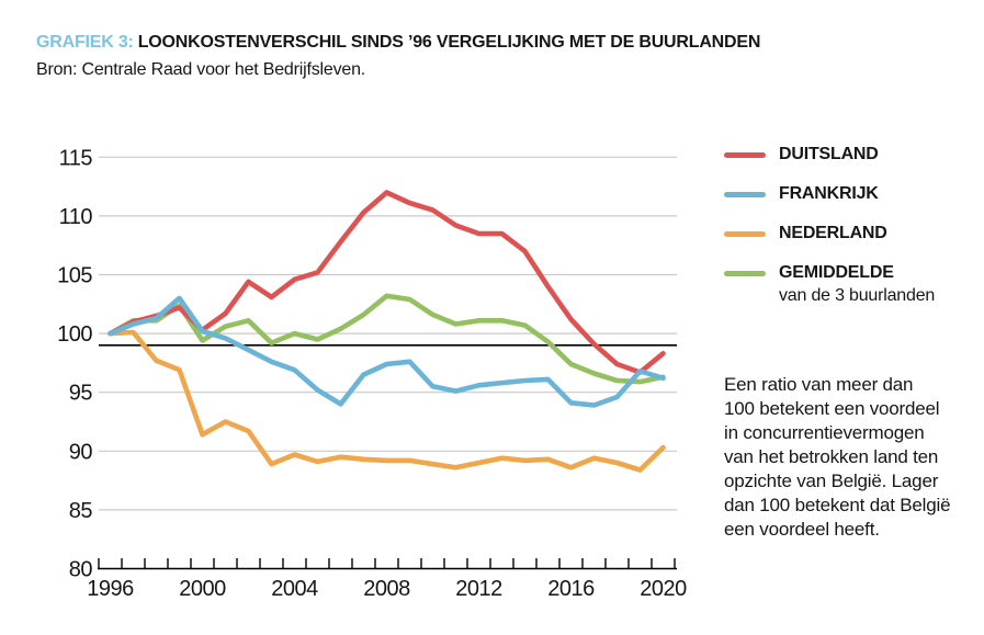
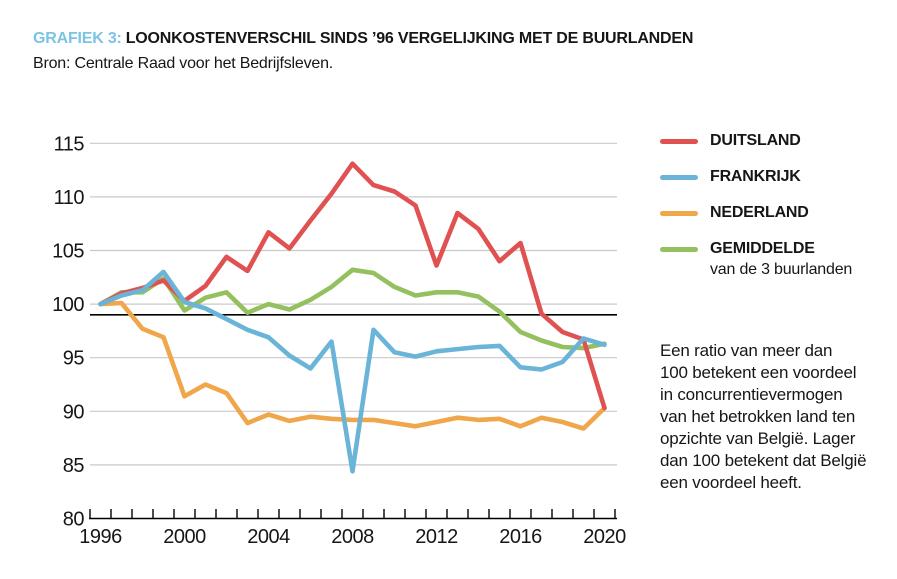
DUITSLAND/2004: 104.6 -> 106.7
DUITSLAND/2008: 112.0 -> 113.1
FRANKRIJK/2008: 97.4 -> 84.4
DUITSLAND/2012: 108.5 -> 103.6
DUITSLAND/2016: 101.2 -> 105.7
DUITSLAND/2020: 98.3 -> 90.3
